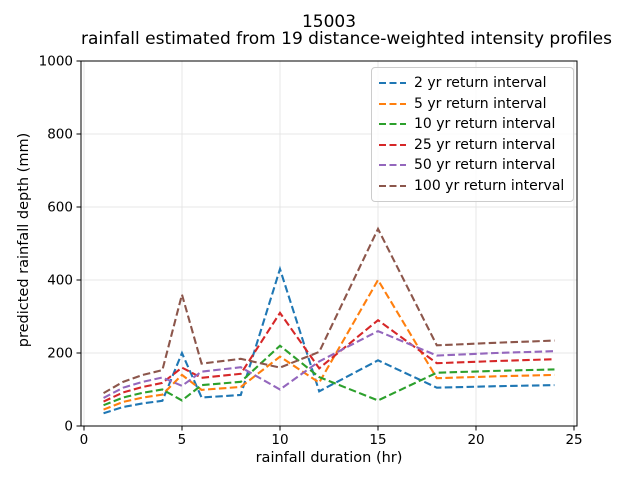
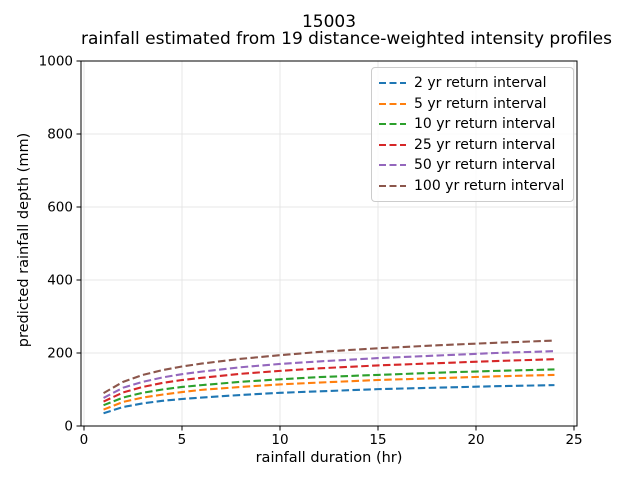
2 yr return interval/5: 200 -> 70
5 yr return interval/5: 140 -> 90
10 yr return interval/5: 70 -> 110
25 yr return interval/5: 160 -> 130
50 yr return interval/5: 110 -> 140
100 yr return interval/5: 360 -> 160
2 yr return interval/10: 430 -> 90
5 yr return interval/10: 190 -> 110
10 yr return interval/10: 220 -> 130
25 yr return interval/10: 310 -> 150
50 yr return interval/10: 100 -> 170
100 yr return interval/10: 160 -> 190
2 yr return interval/15: 180 -> 100
5 yr return interval/15: 400 -> 130
10 yr return interval/15: 70 -> 140
25 yr return interval/15: 290 -> 170
50 yr return interval/15: 260 -> 190
100 yr return interval/15: 540 -> 210
